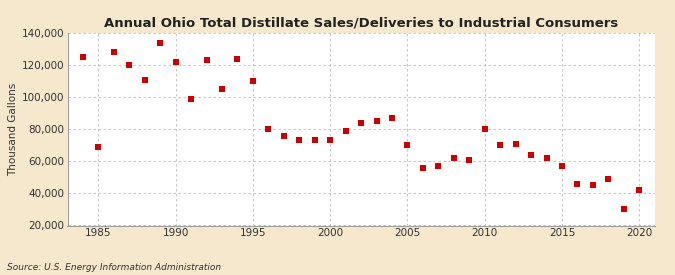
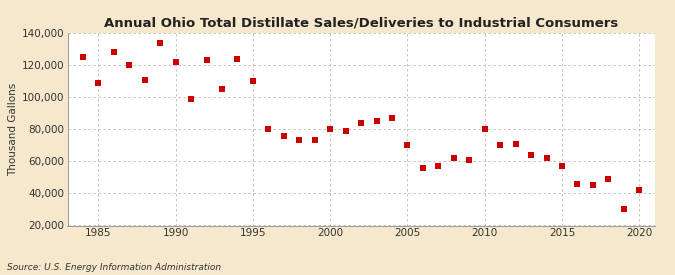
1985: 69,000 -> 109,000
2000: 73,000 -> 80,000
